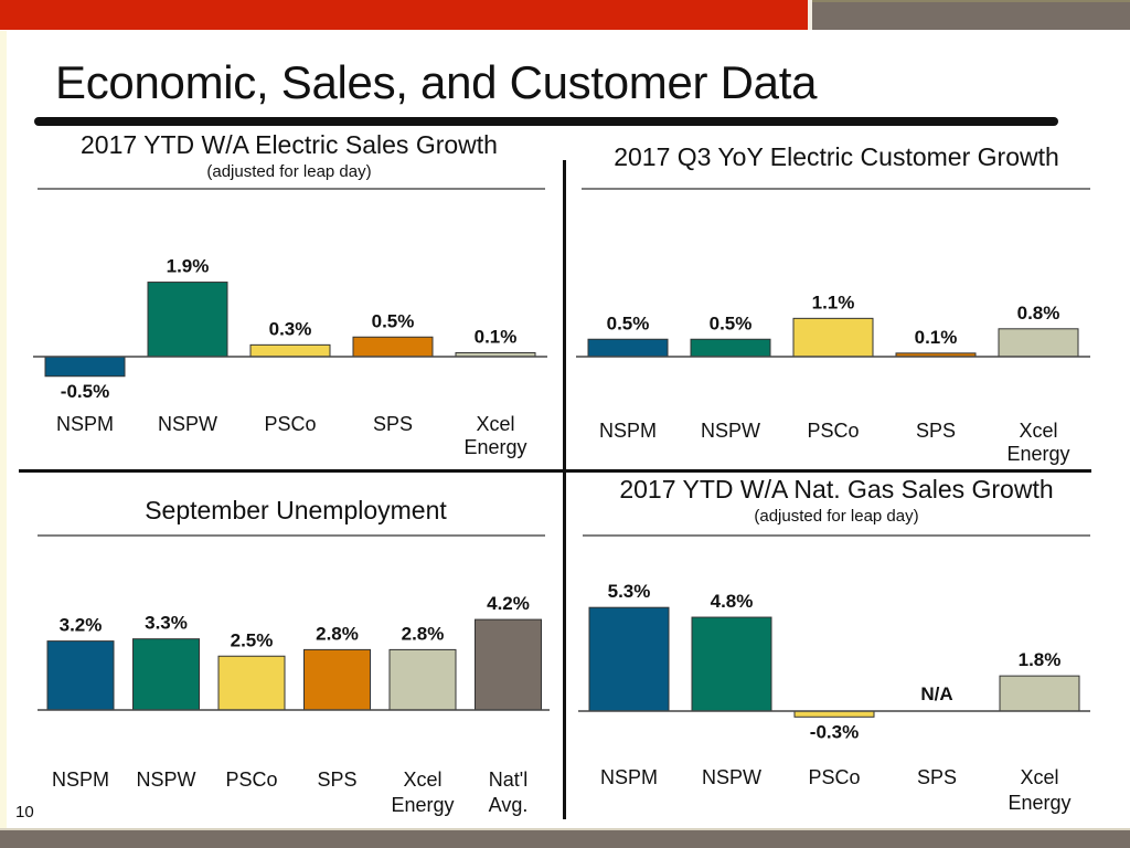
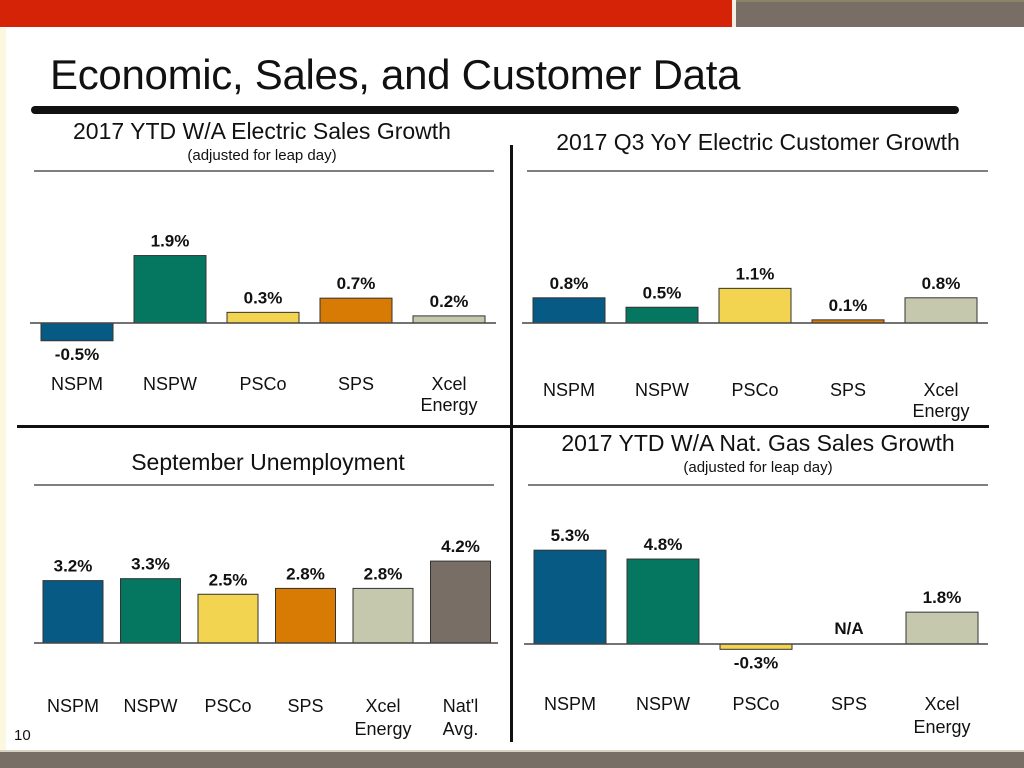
2017 YTD W/A Electric Sales Growth/SPS: 0.5% -> 0.7%
2017 YTD W/A Electric Sales Growth/Xcel Energy: 0.1% -> 0.2%
2017 Q3 YoY Electric Customer Growth/NSPM: 0.5% -> 0.8%
